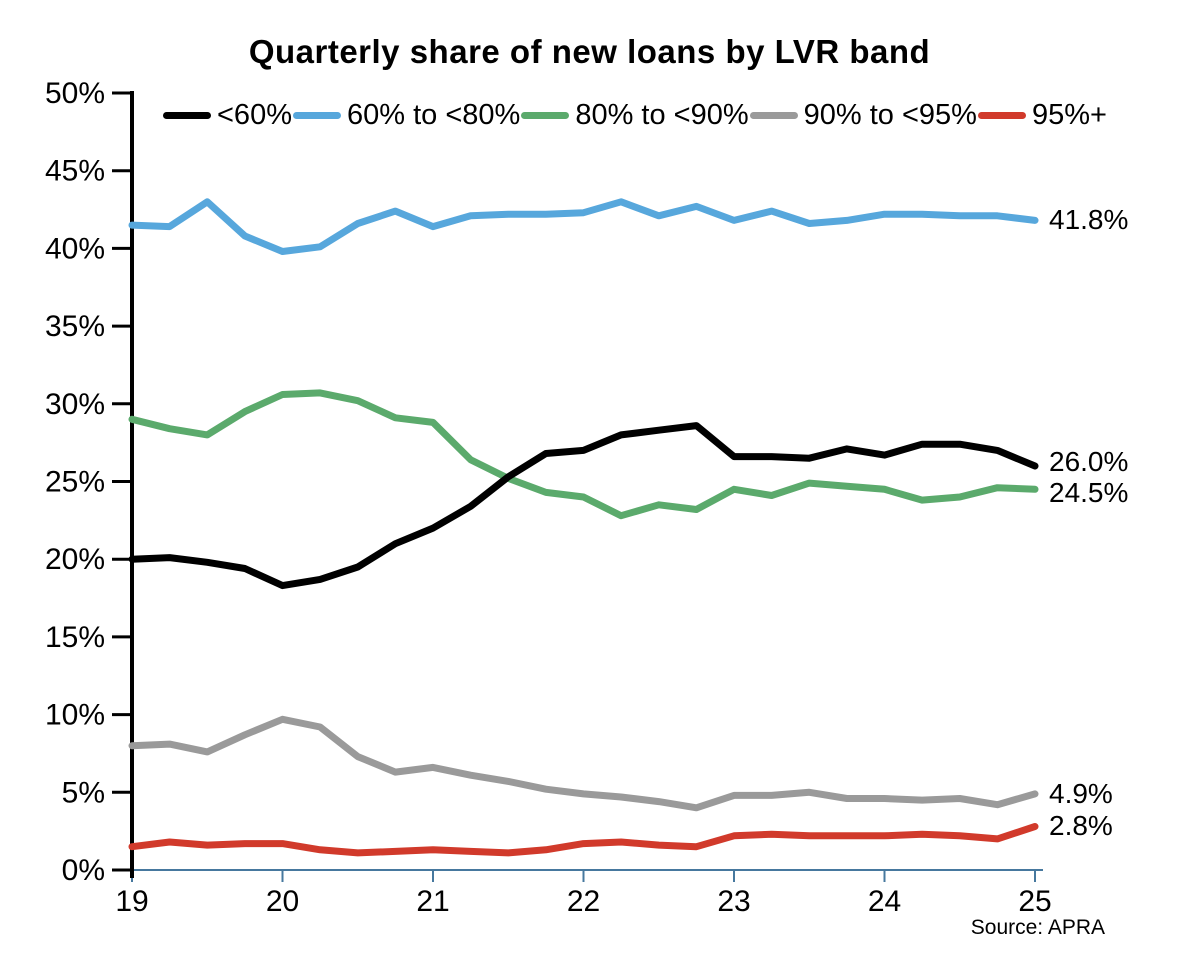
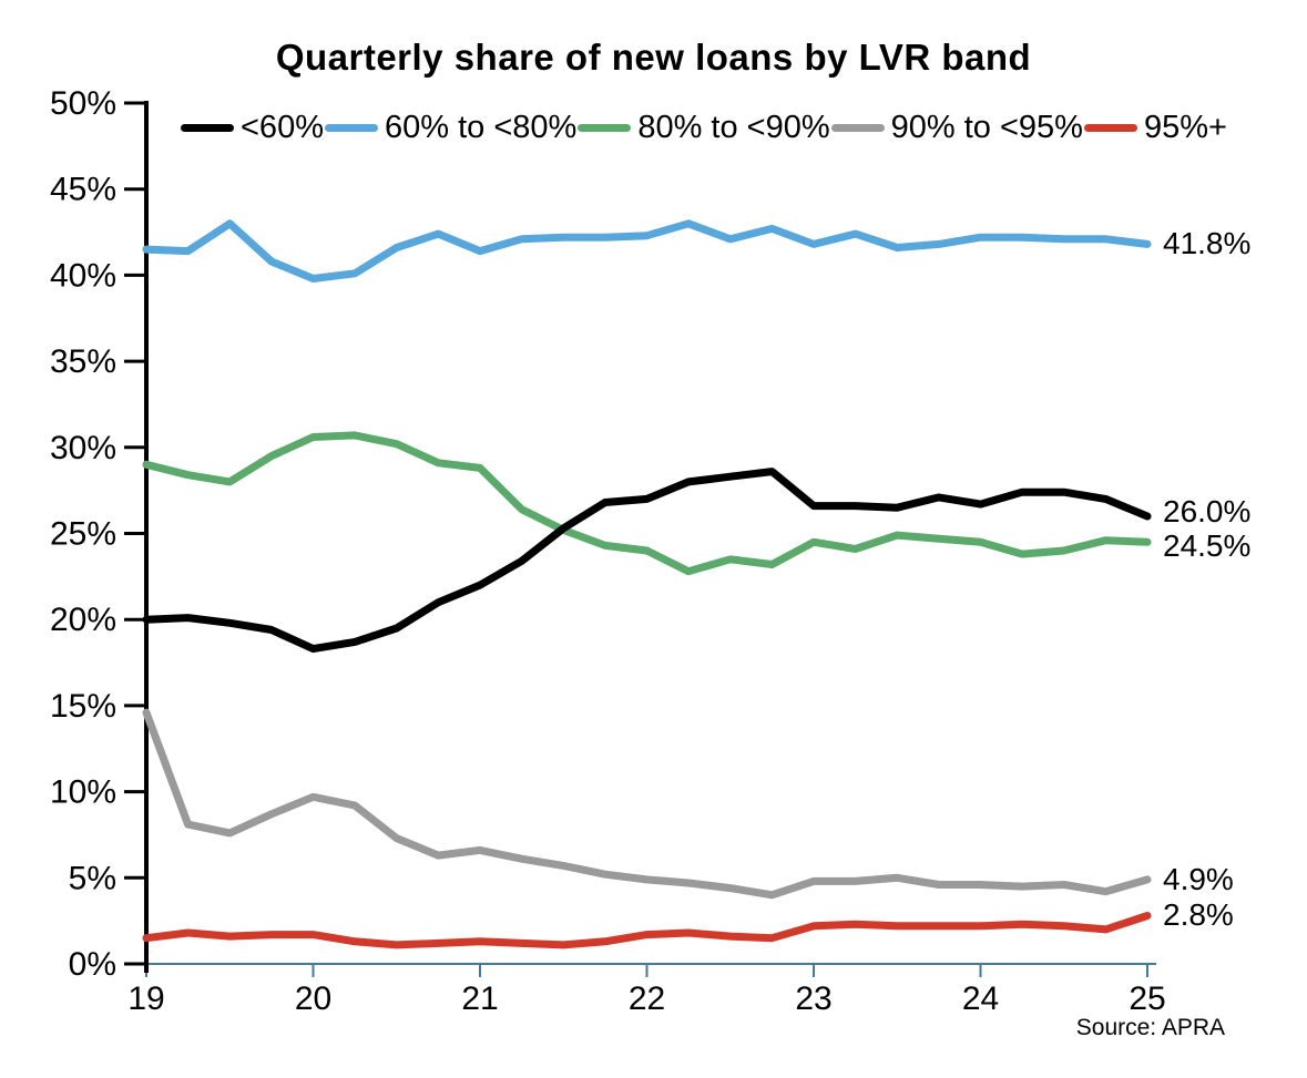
90% to <95%/19: 8.0% -> 14.6%
